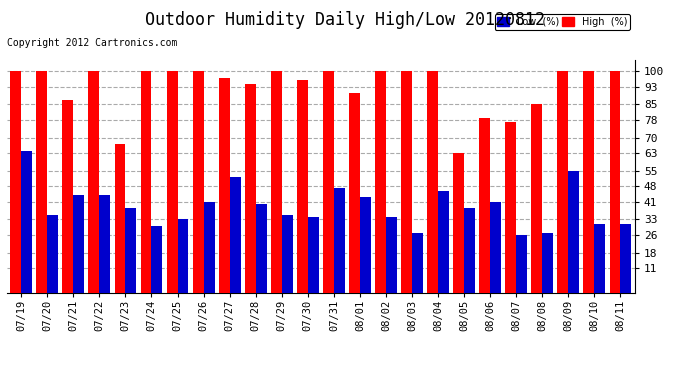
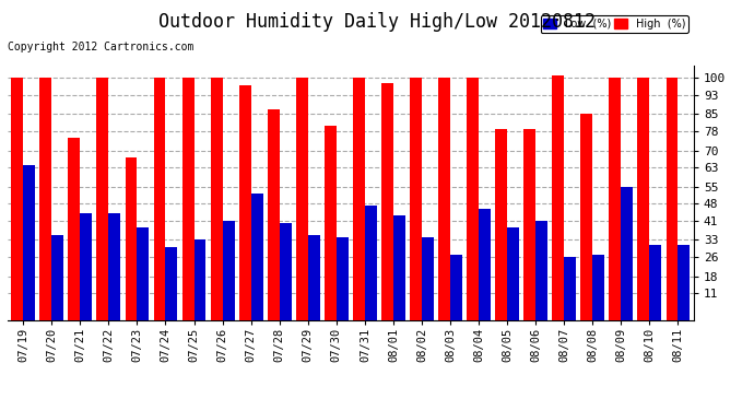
High (%)/07/21: 87 -> 75
High (%)/07/28: 94 -> 87
High (%)/07/30: 96 -> 80
High (%)/08/01: 90 -> 98
High (%)/08/05: 63 -> 79
High (%)/08/07: 77 -> 101
